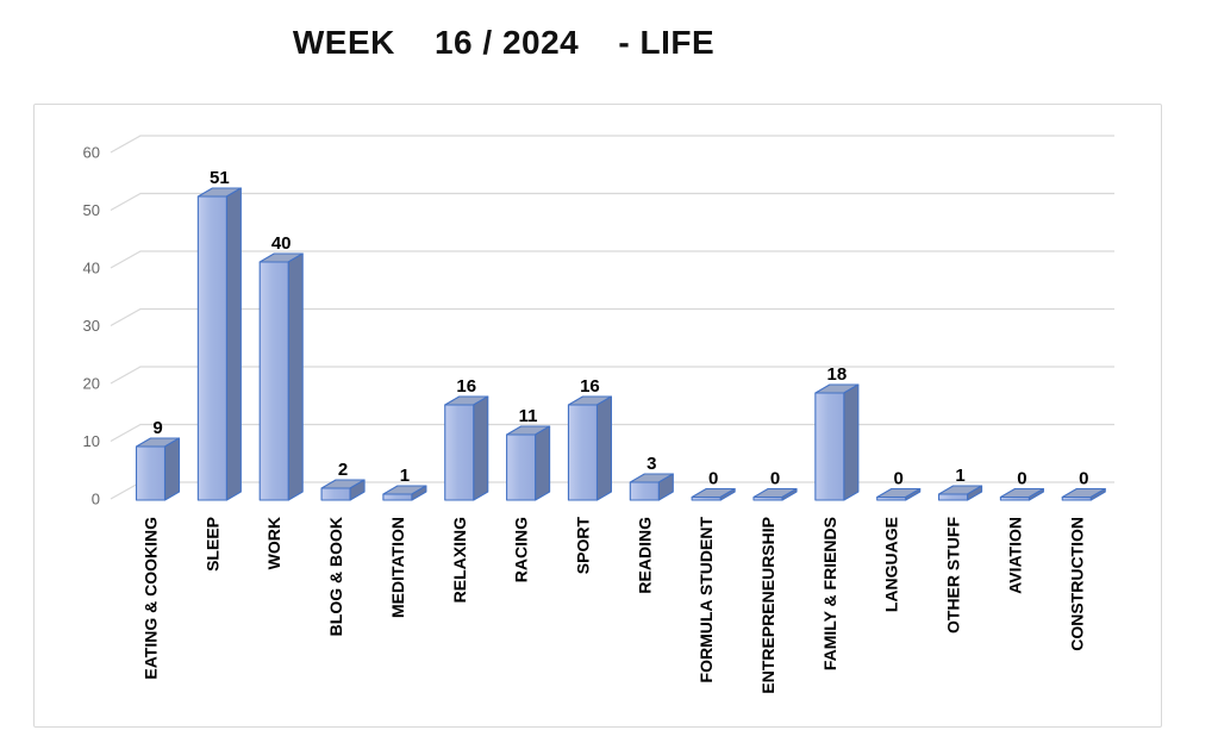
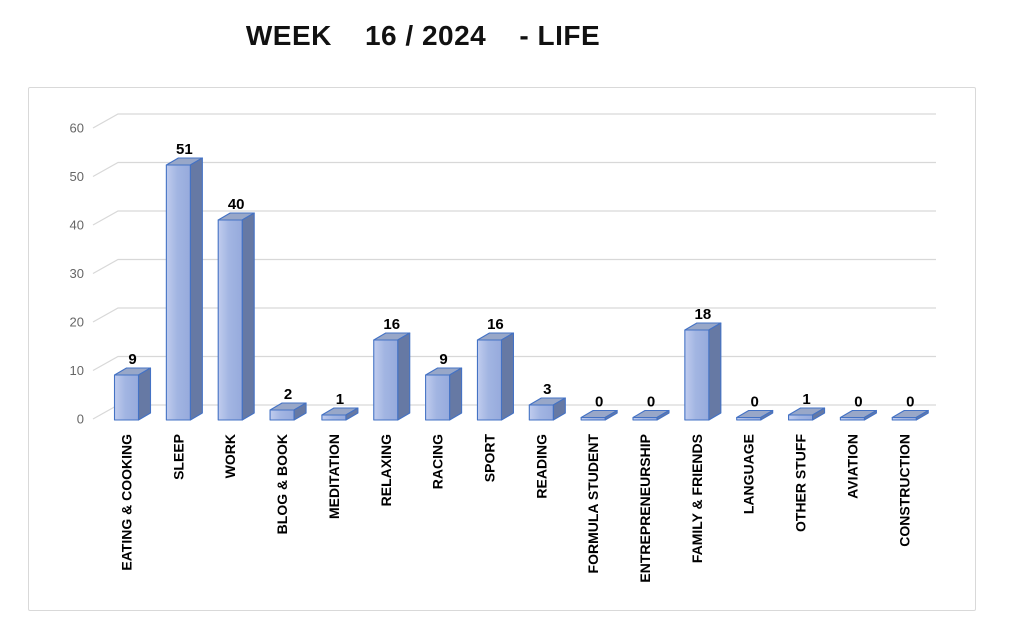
RACING: 11 -> 9
